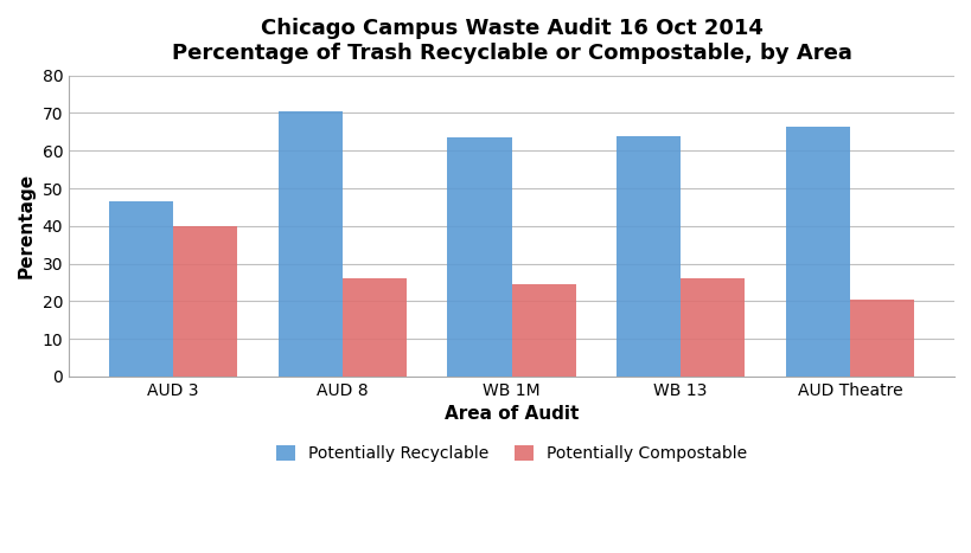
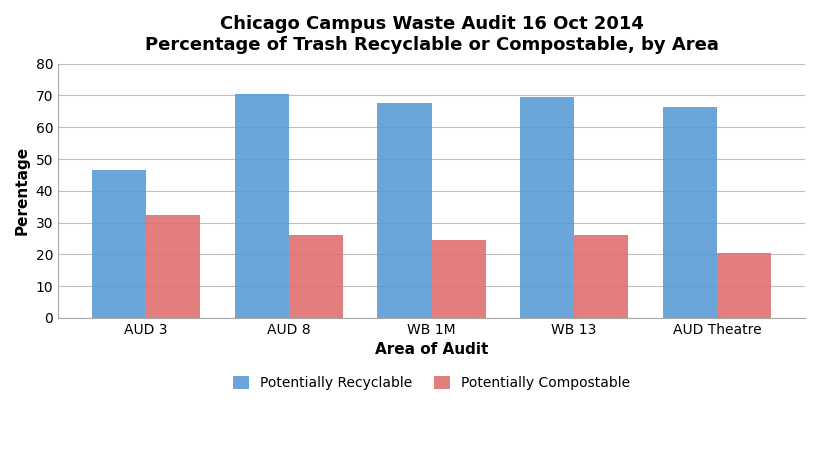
Potentially Compostable/AUD 3: 40.0 -> 32.5
Potentially Recyclable/WB 1M: 63.5 -> 67.5
Potentially Recyclable/WB 13: 64.0 -> 69.5
